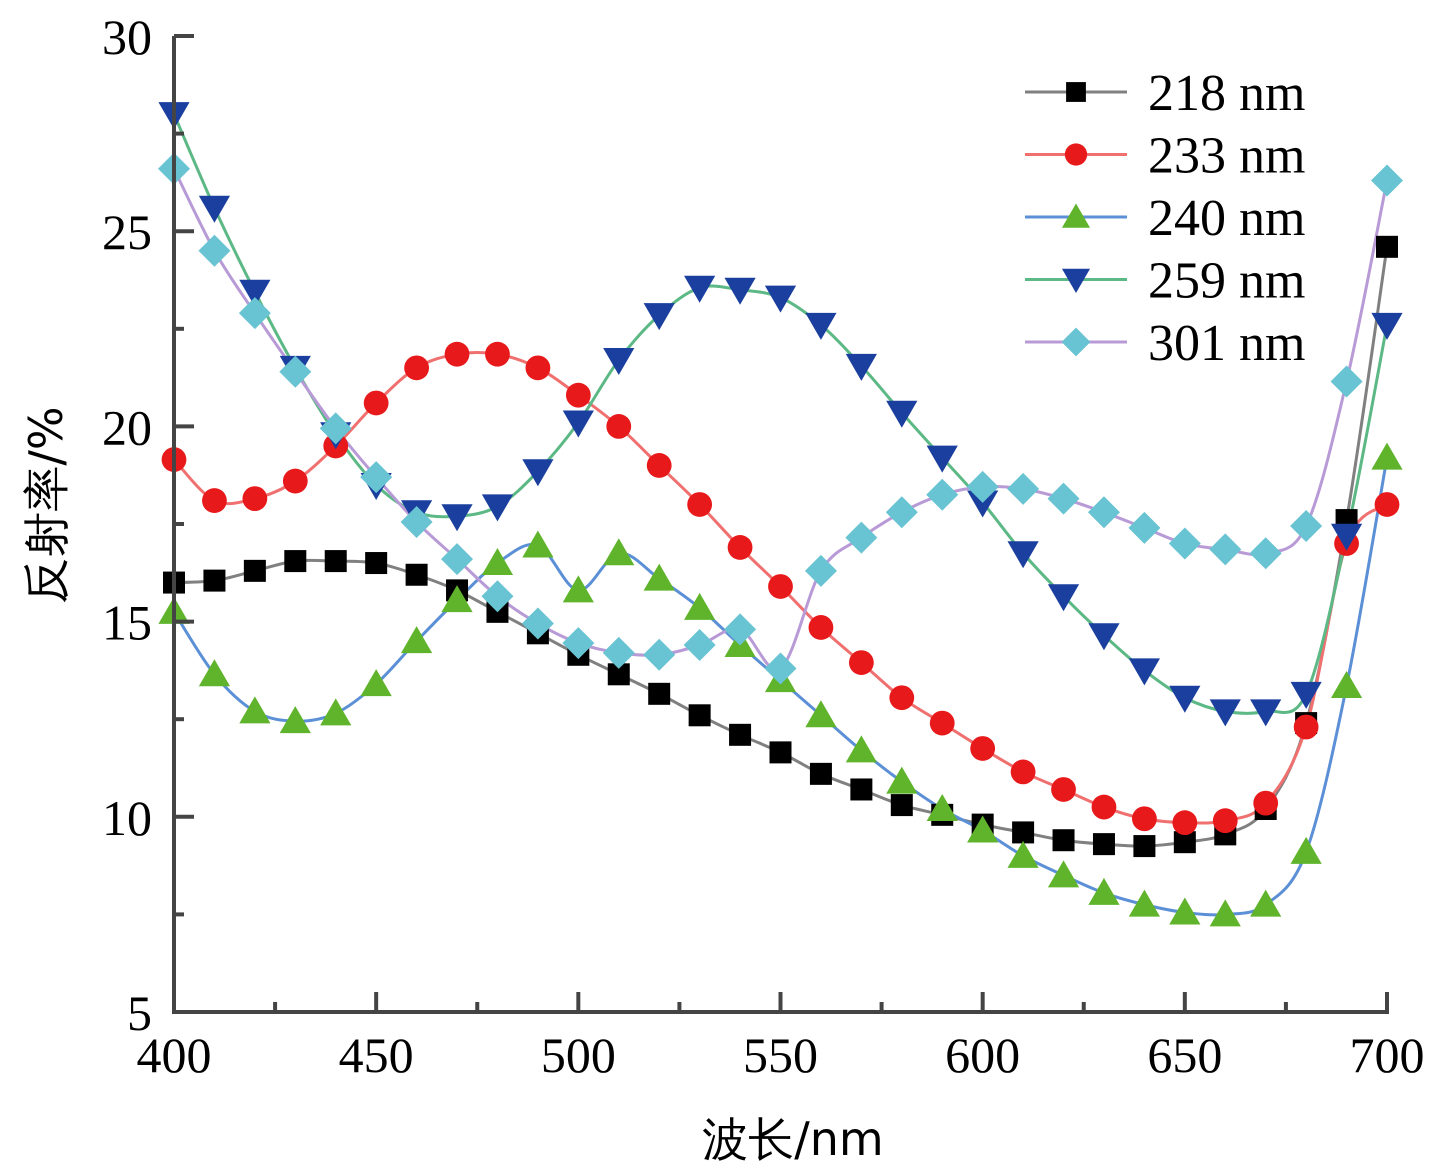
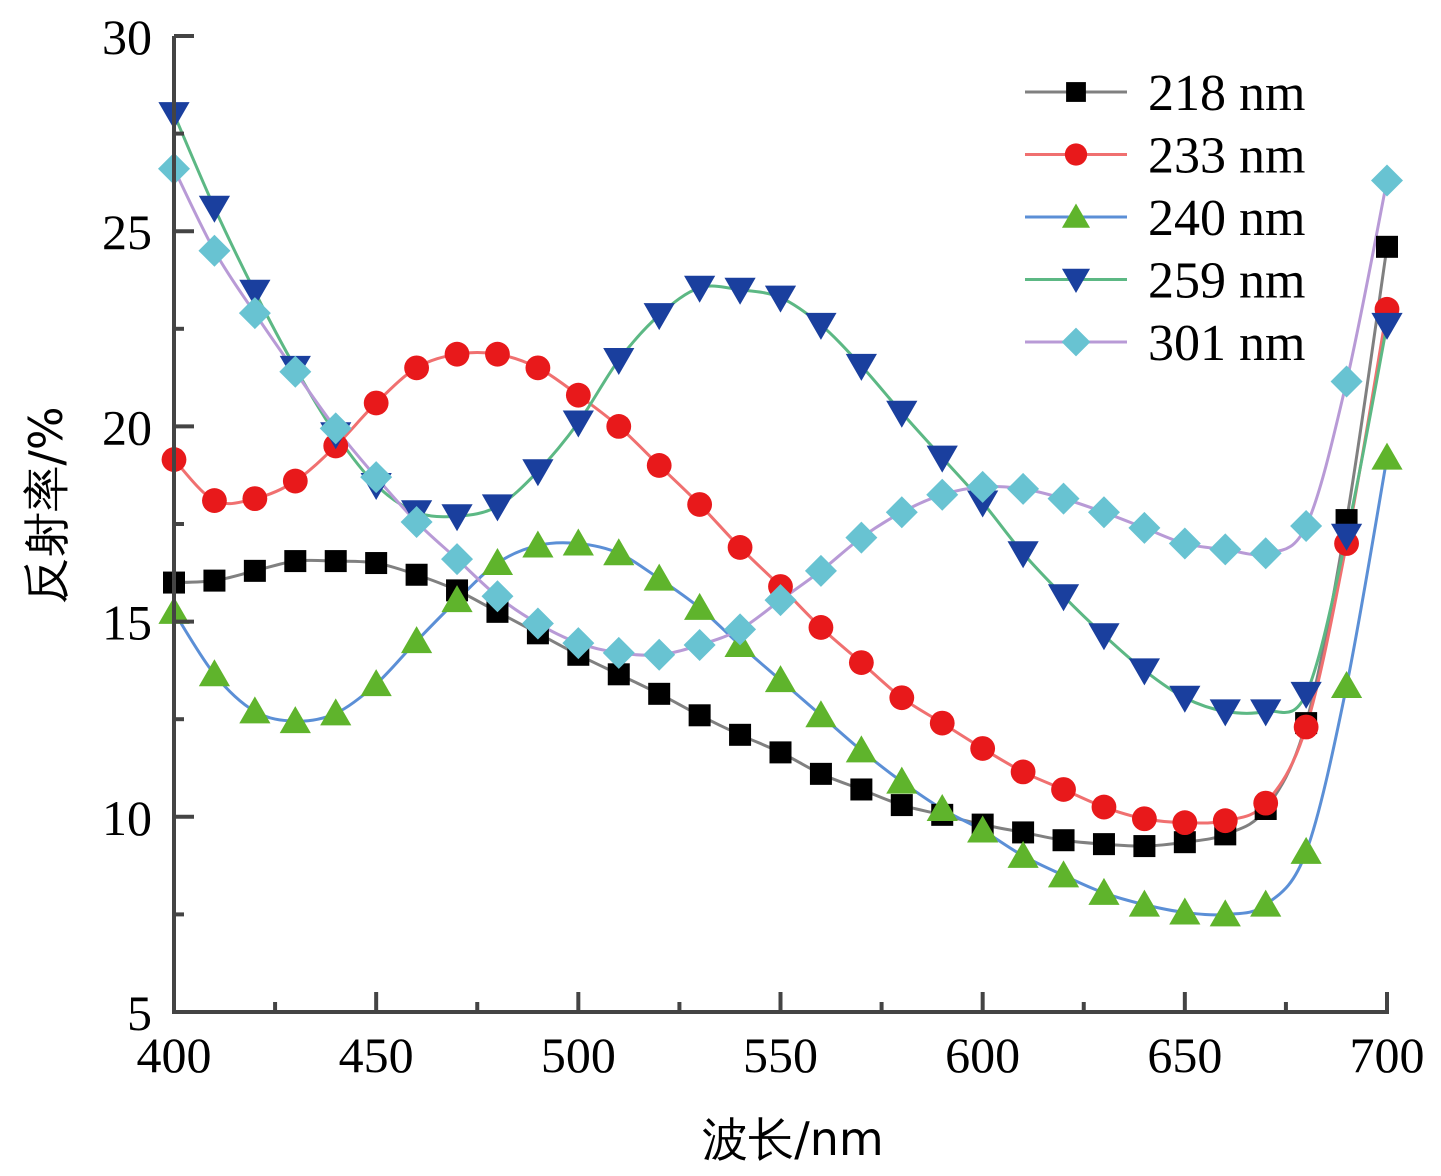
240 nm/500: 15.8 -> 17.0
301 nm/550: 13.8 -> 15.6
233 nm/700: 18.0 -> 23.0
